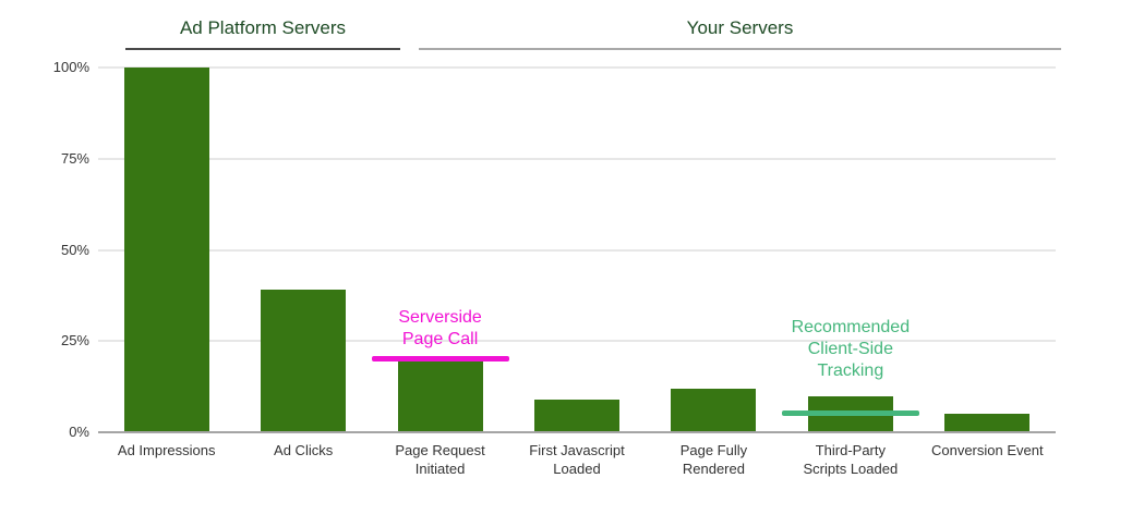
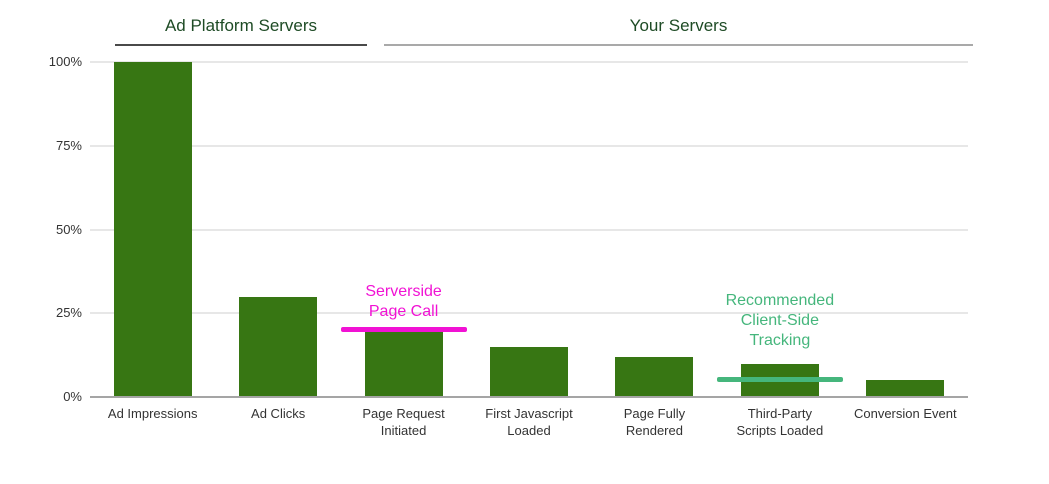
Ad Clicks: 39% -> 30%
First Javascript Loaded: 9% -> 15%
